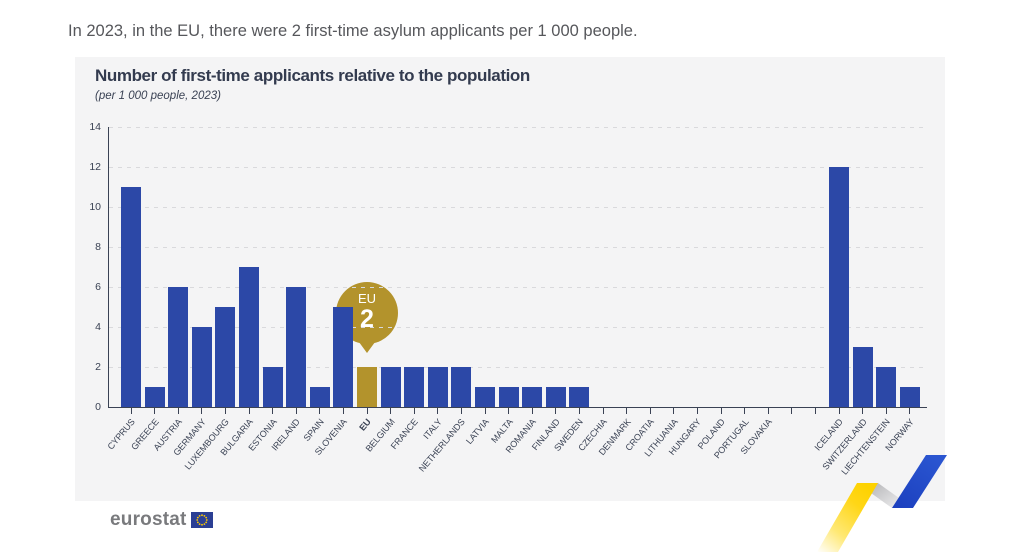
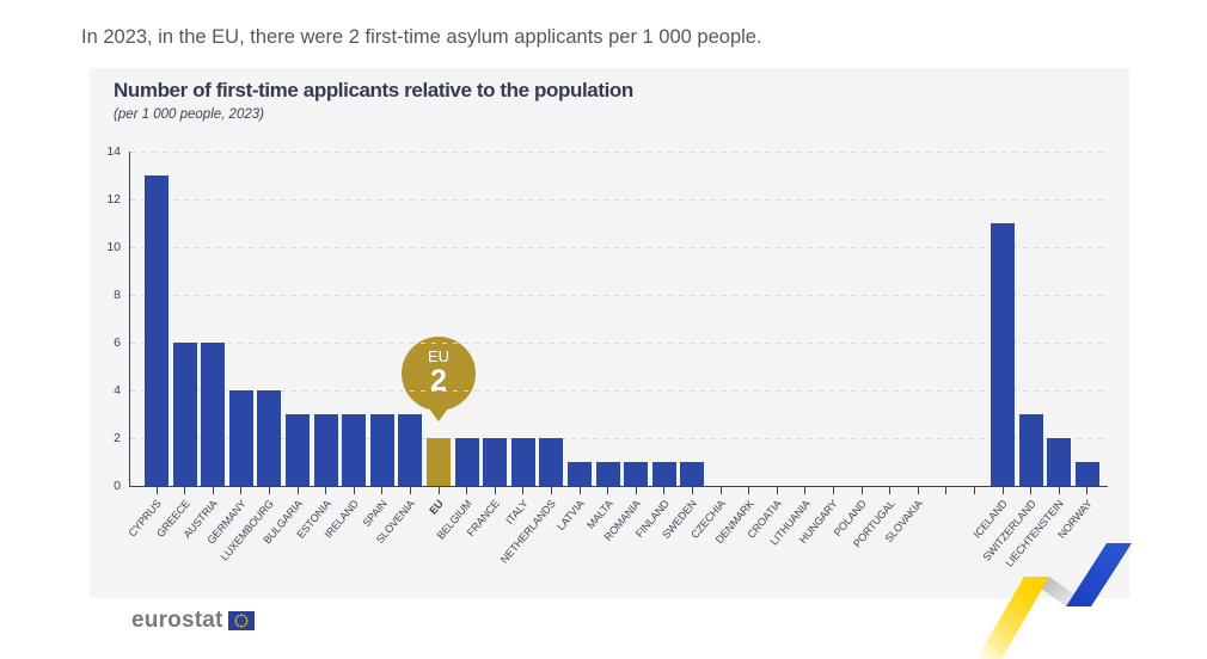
CYPRUS: 11 -> 13
GREECE: 1 -> 6
LUXEMBOURG: 5 -> 4
BULGARIA: 7 -> 3
ESTONIA: 2 -> 3
IRELAND: 6 -> 3
SPAIN: 1 -> 3
SLOVENIA: 5 -> 3
ICELAND: 12 -> 11
